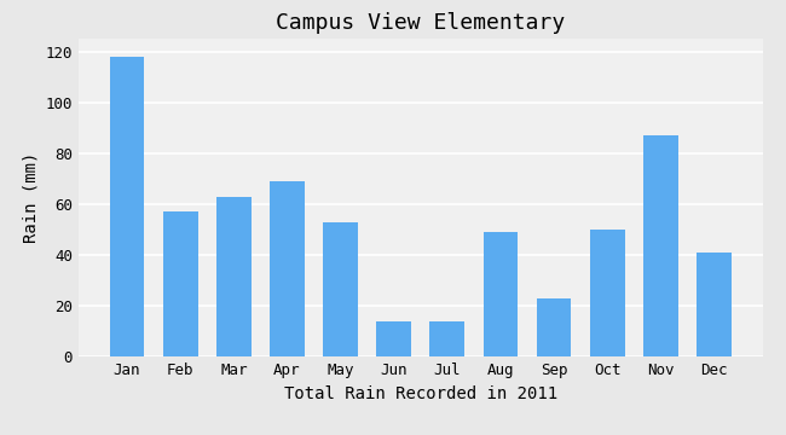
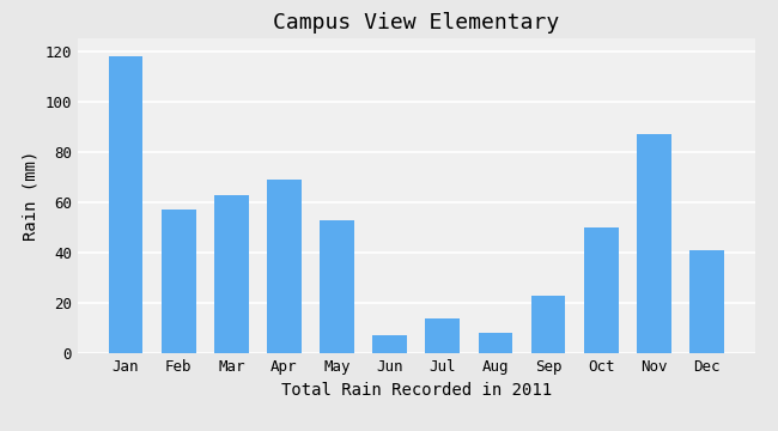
Jun: 14 -> 7
Aug: 49 -> 8
